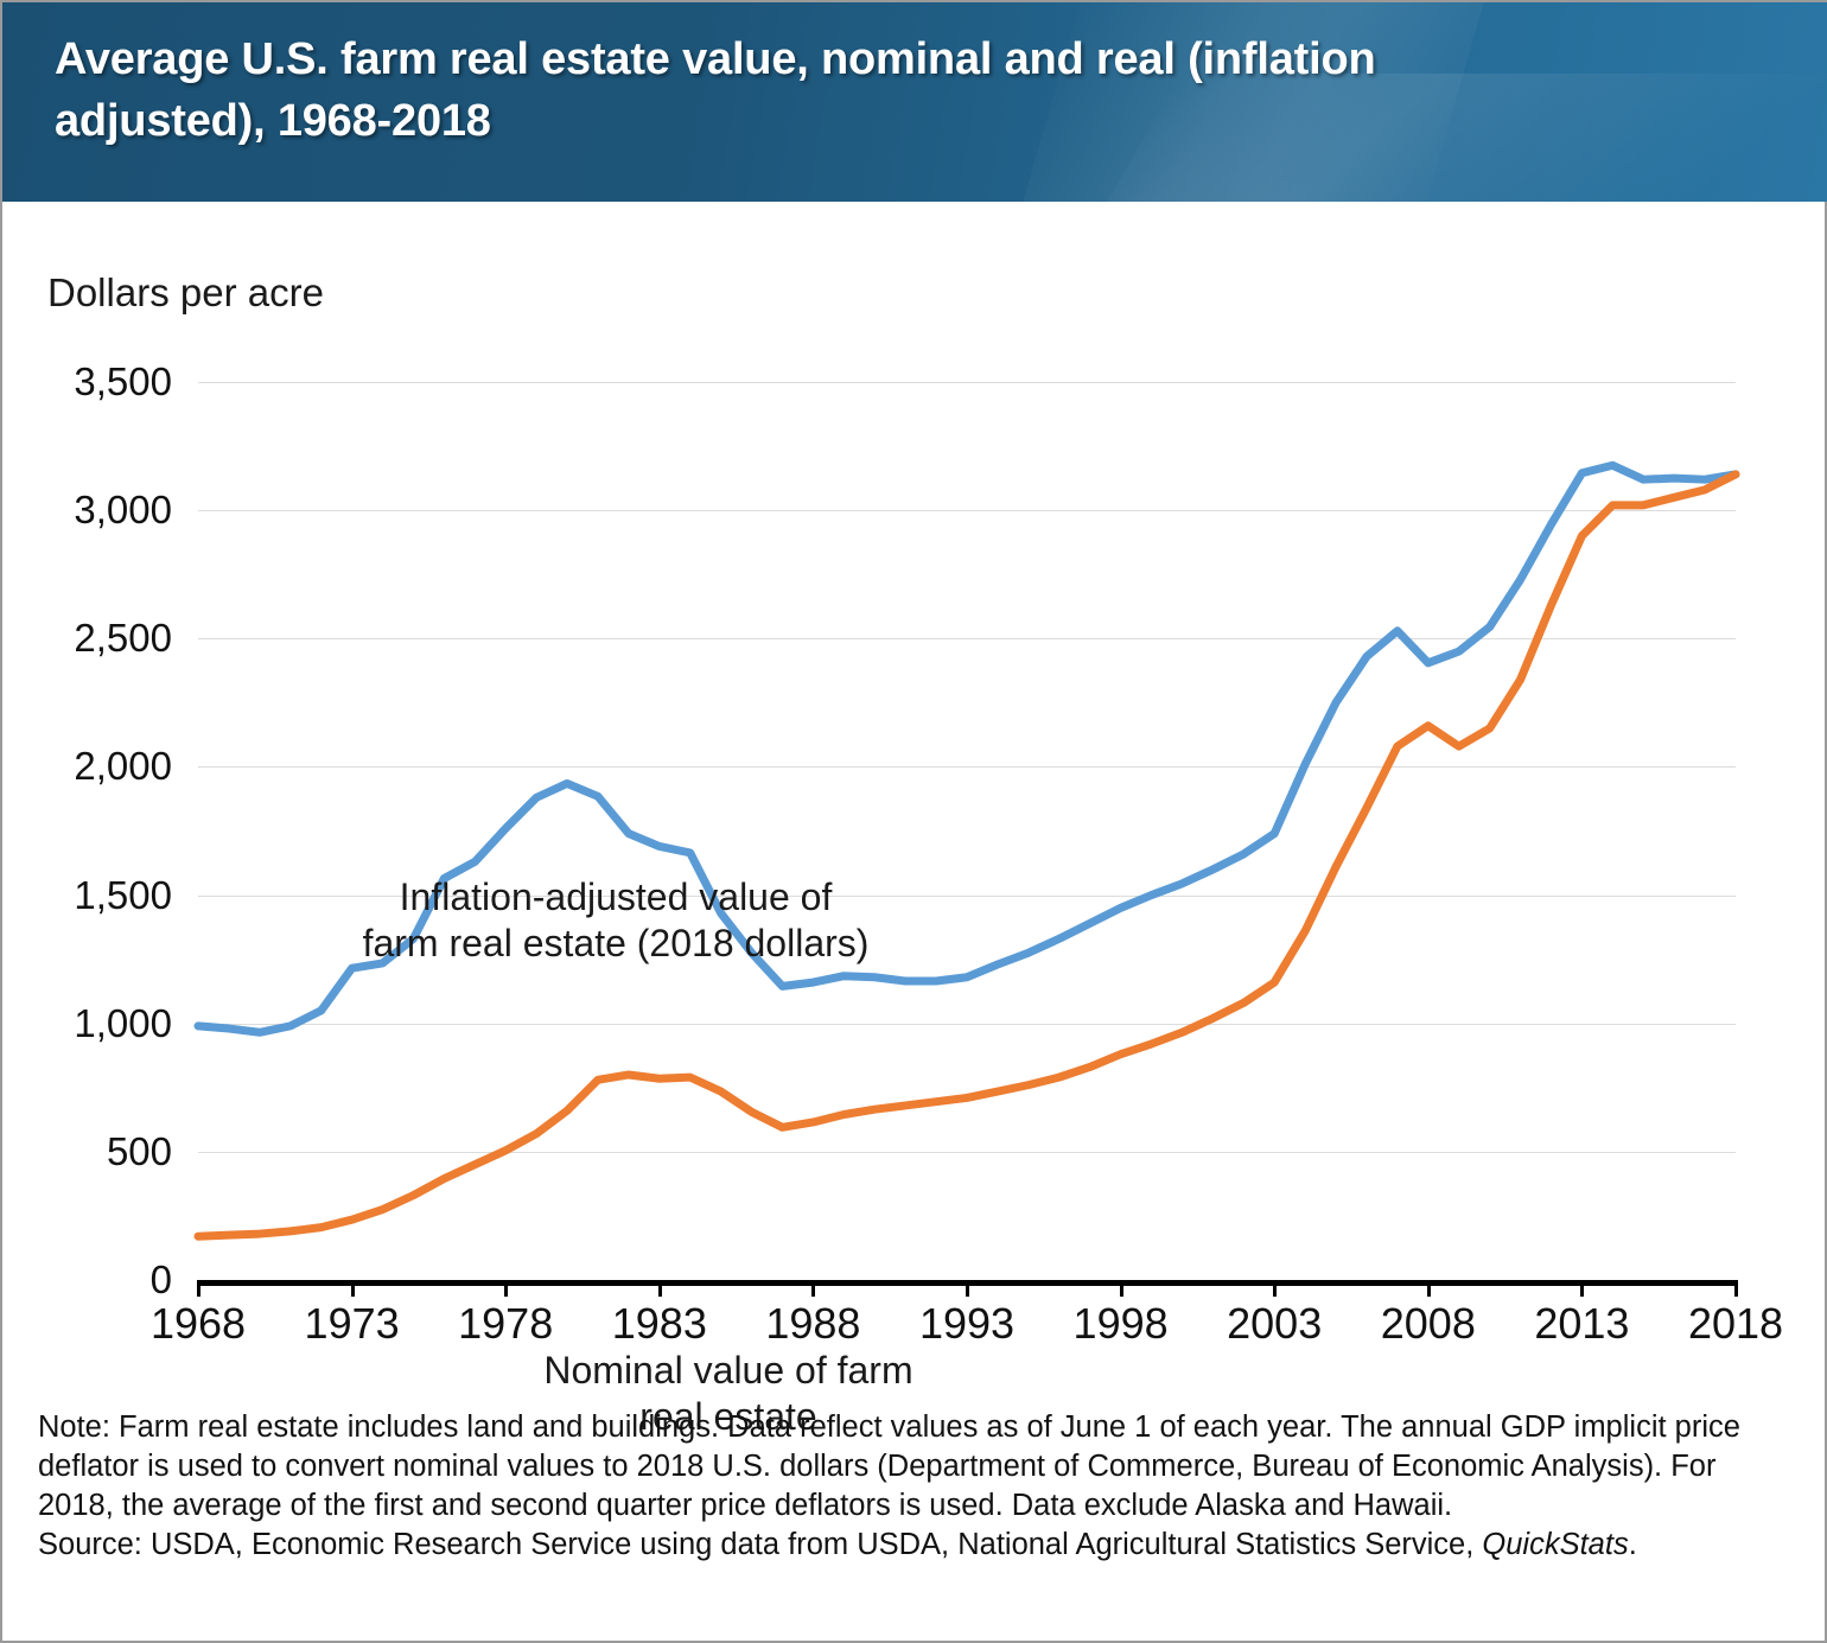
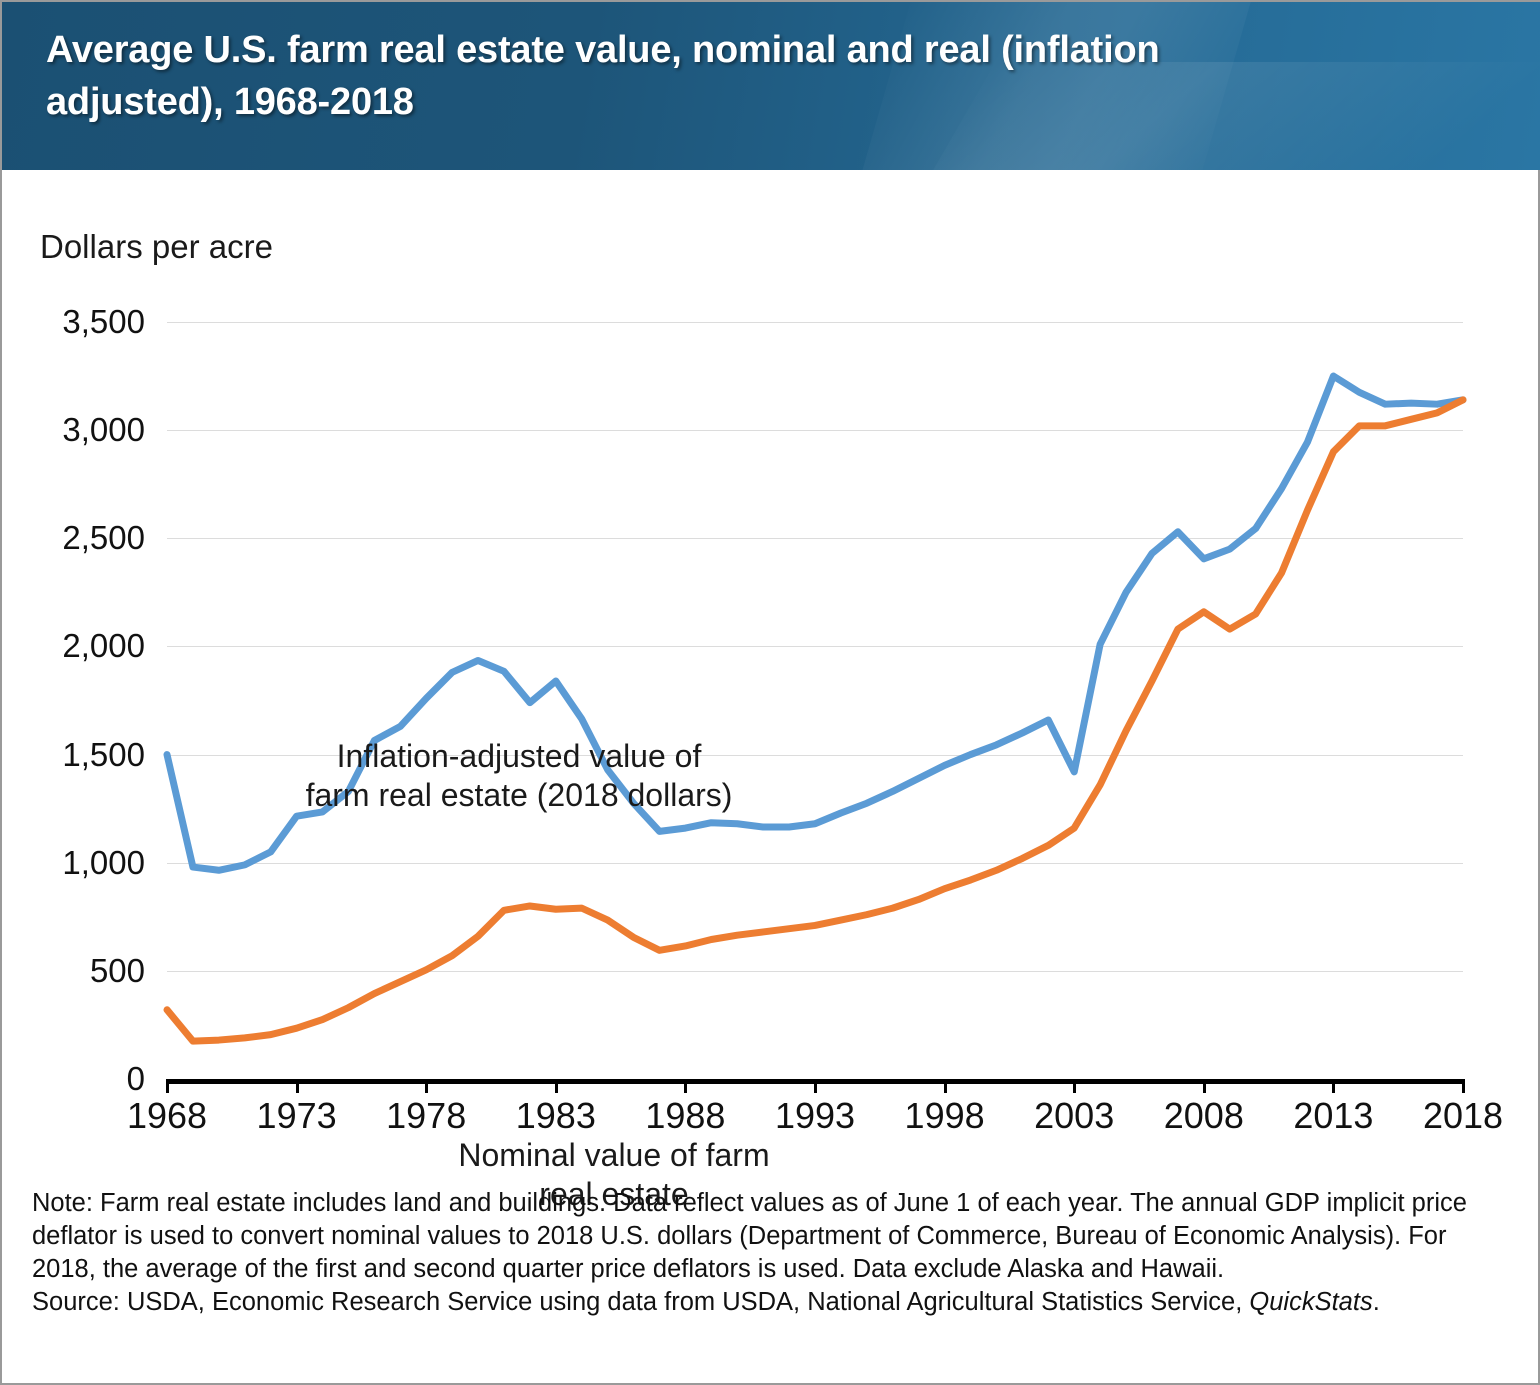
Inflation-adjusted value of farm real estate (2018 dollars)/1968: 990 -> 1500
Nominal value of farm real estate/1968: 170 -> 320
Inflation-adjusted value of farm real estate (2018 dollars)/1983: 1690 -> 1840
Inflation-adjusted value of farm real estate (2018 dollars)/2003: 1740 -> 1420
Inflation-adjusted value of farm real estate (2018 dollars)/2013: 3140 -> 3250
